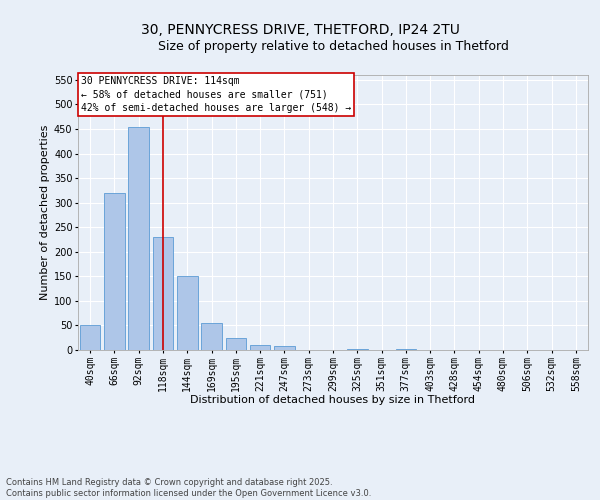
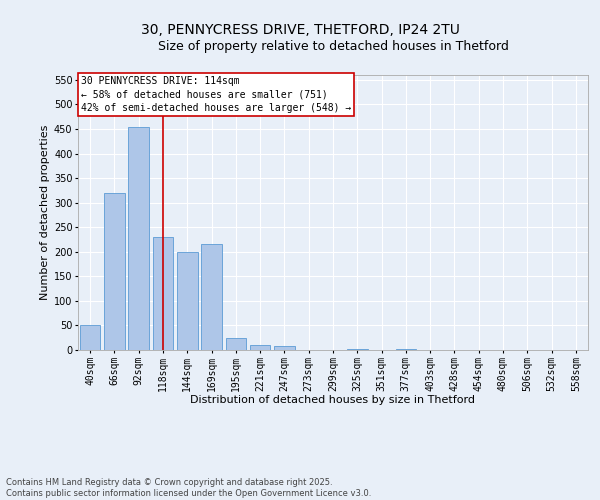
144sqm: 150 -> 200
169sqm: 55 -> 215
